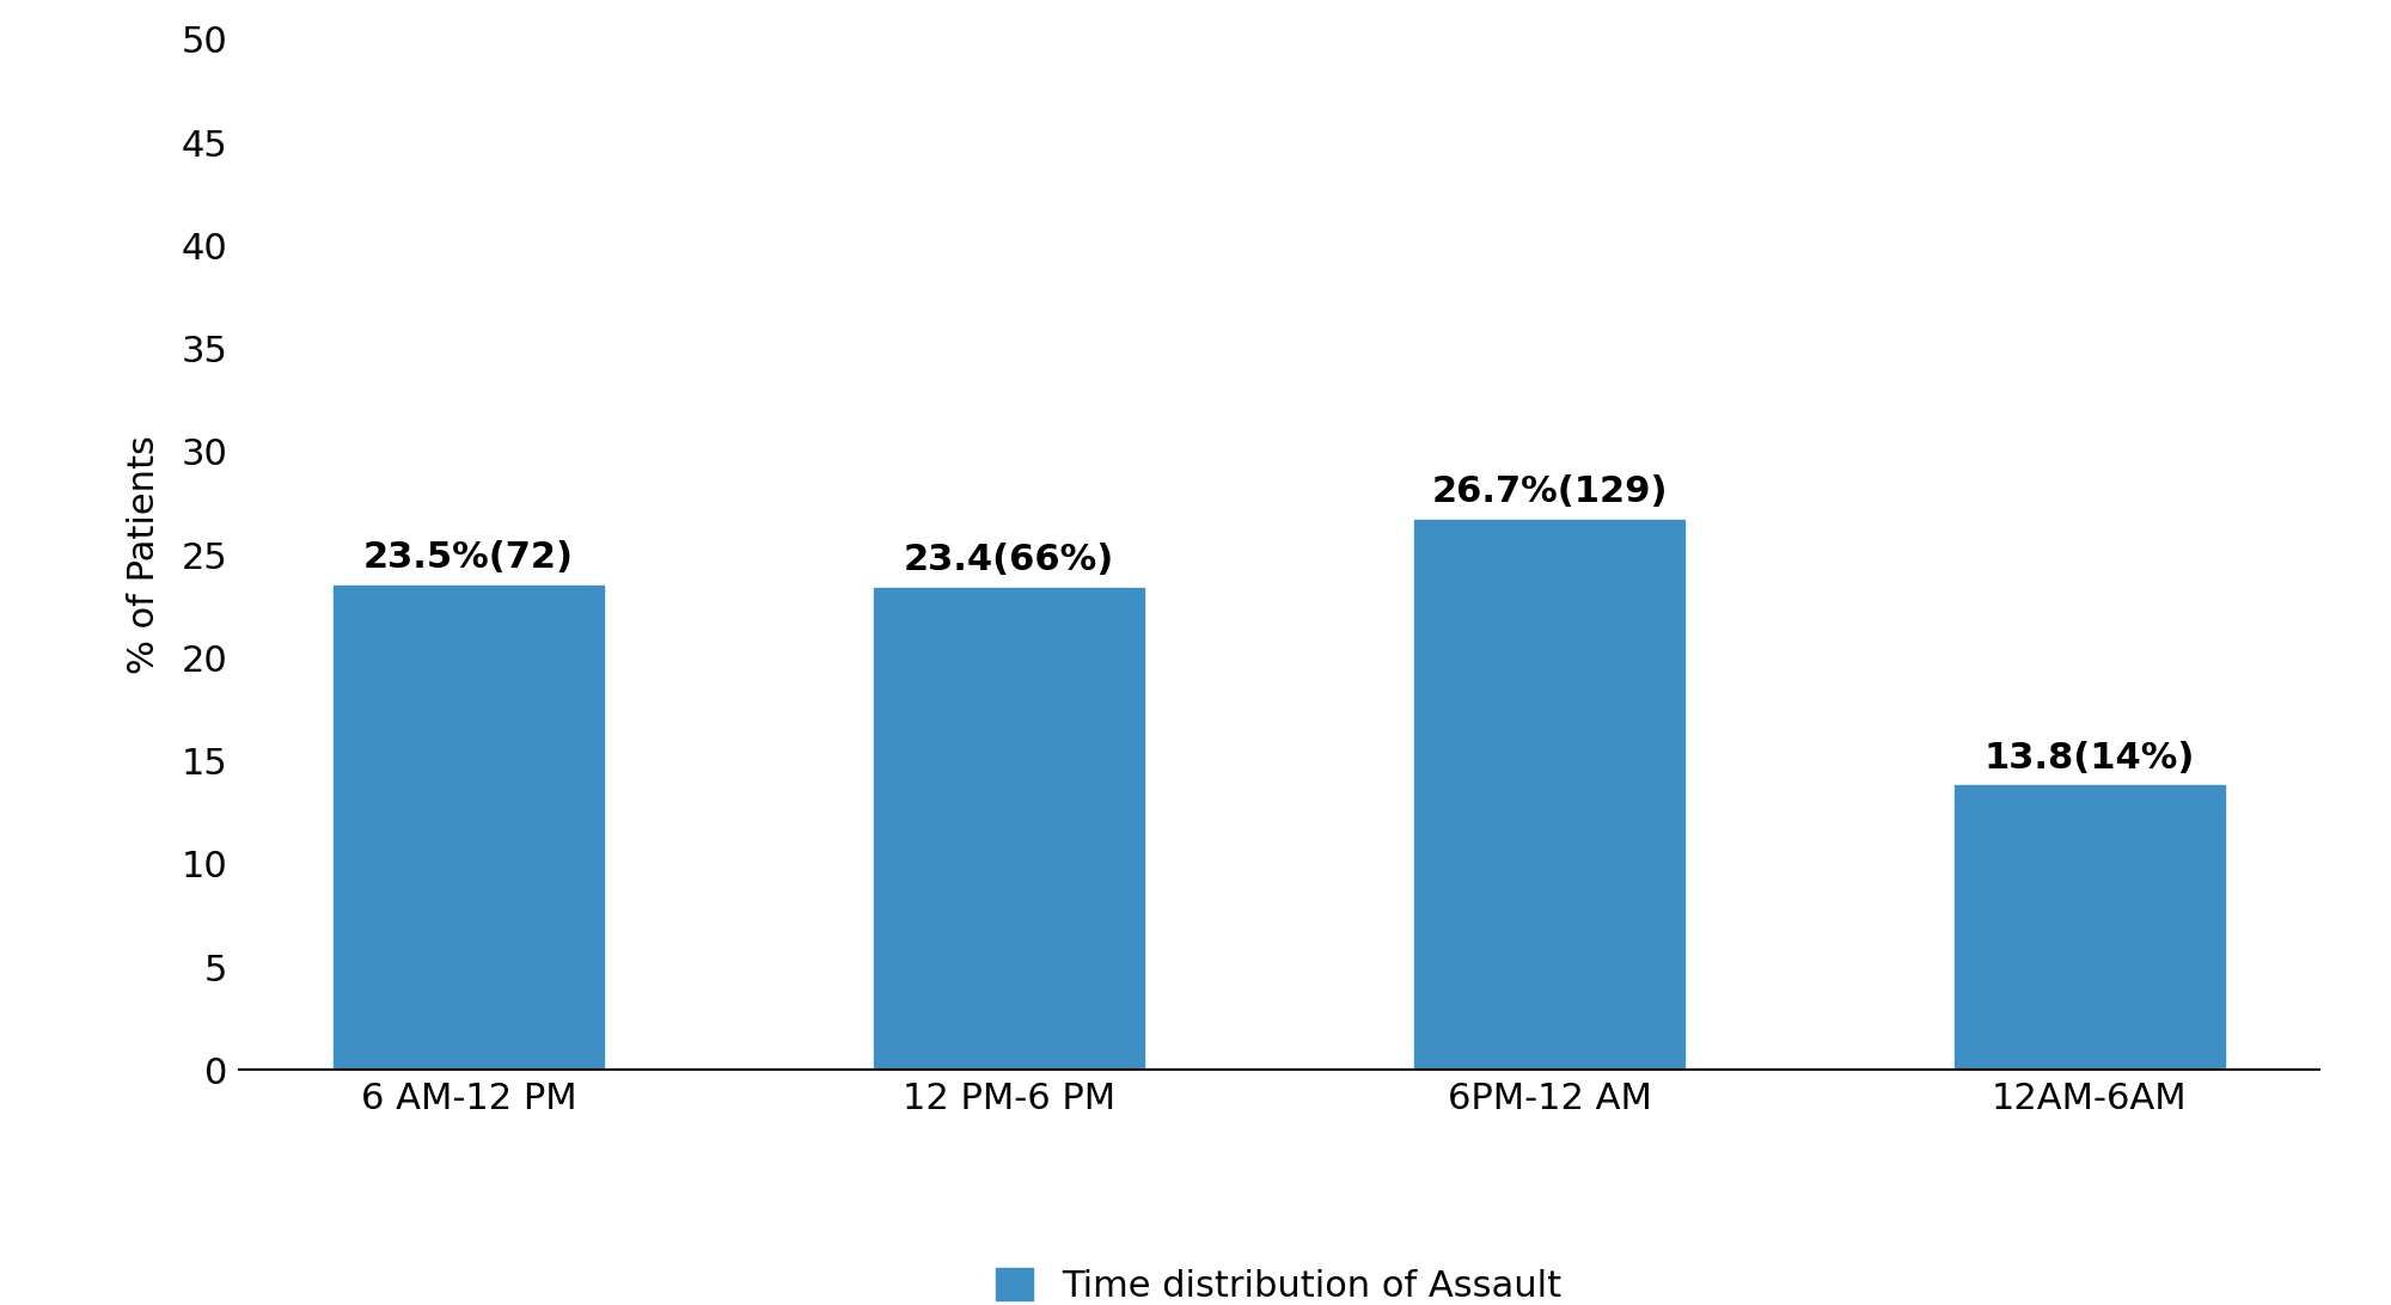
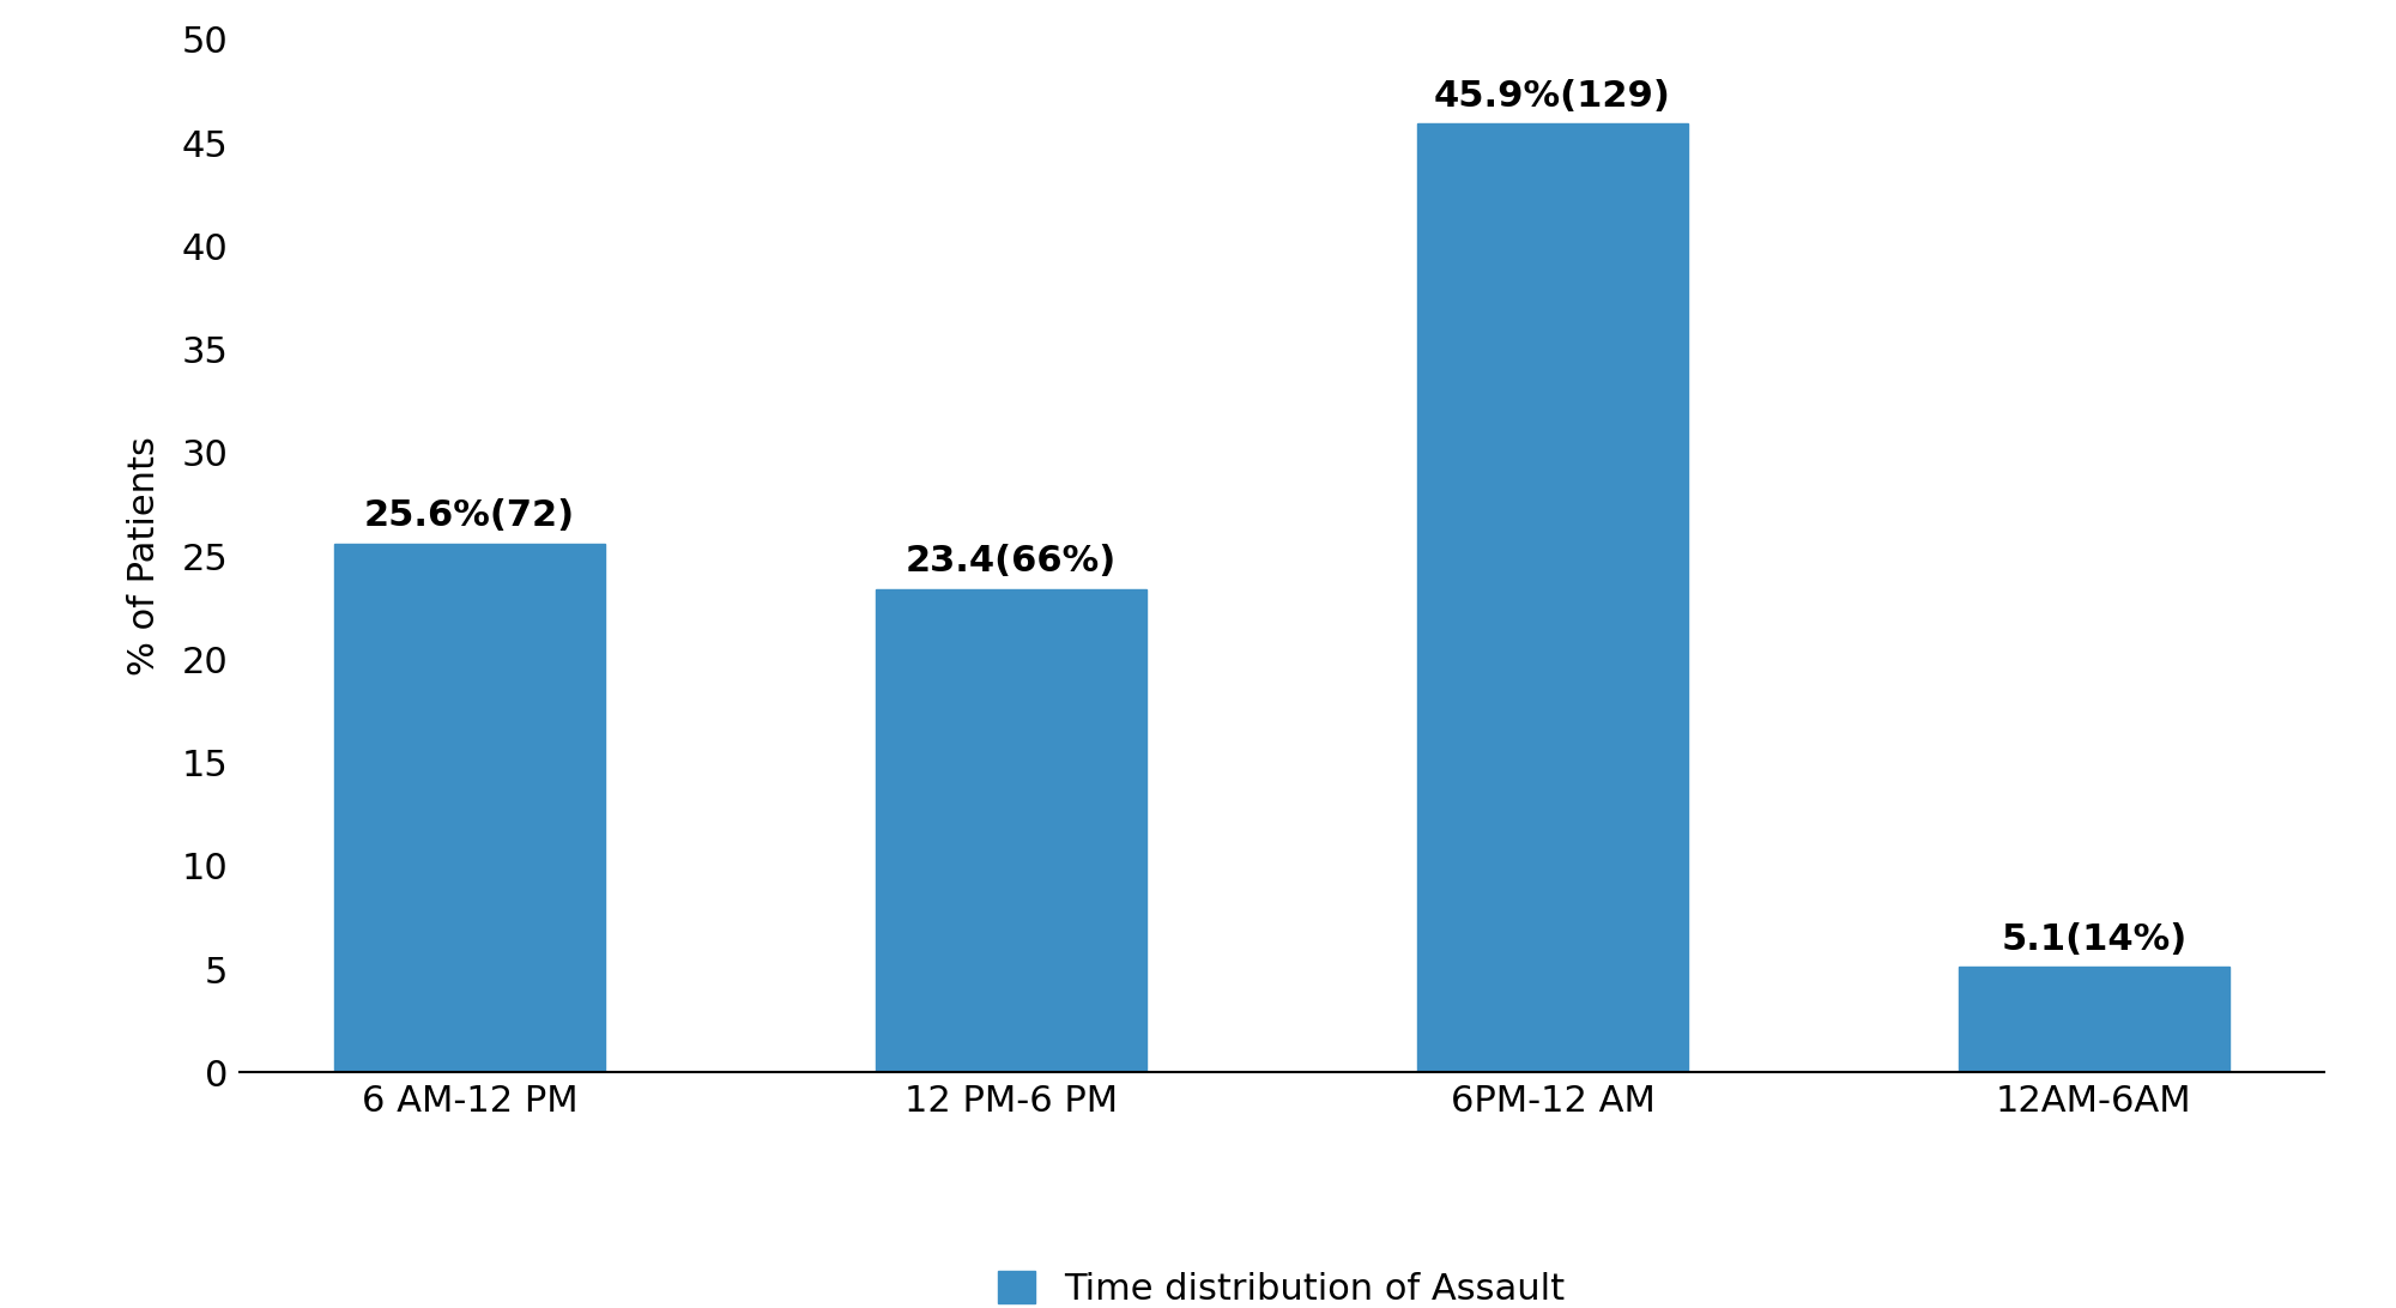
6 AM-12 PM: 23.5 -> 25.6
6PM-12 AM: 26.7 -> 45.9
12AM-6AM: 13.8 -> 5.1
